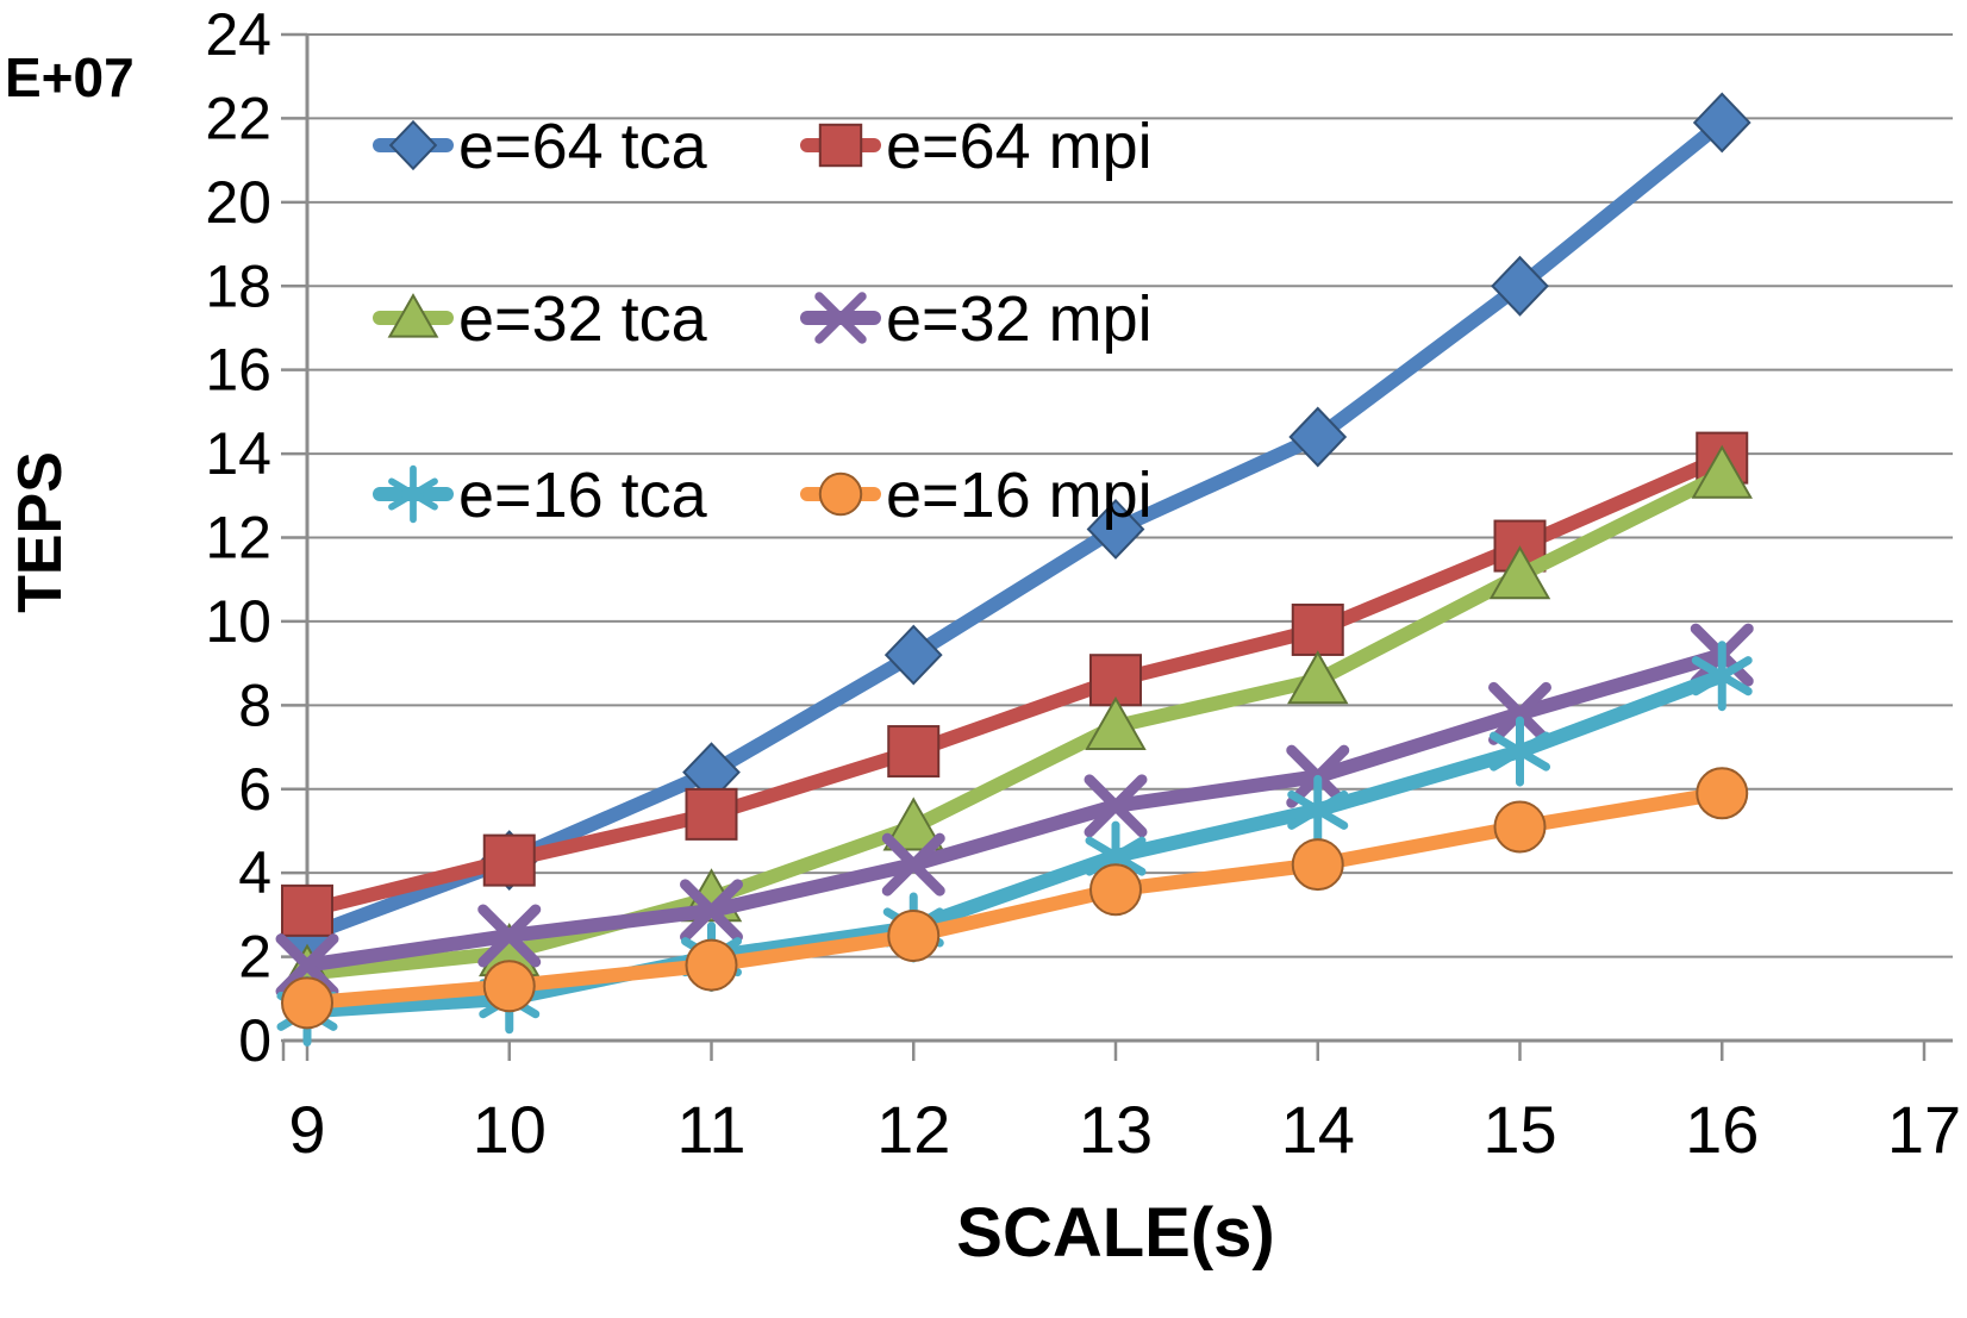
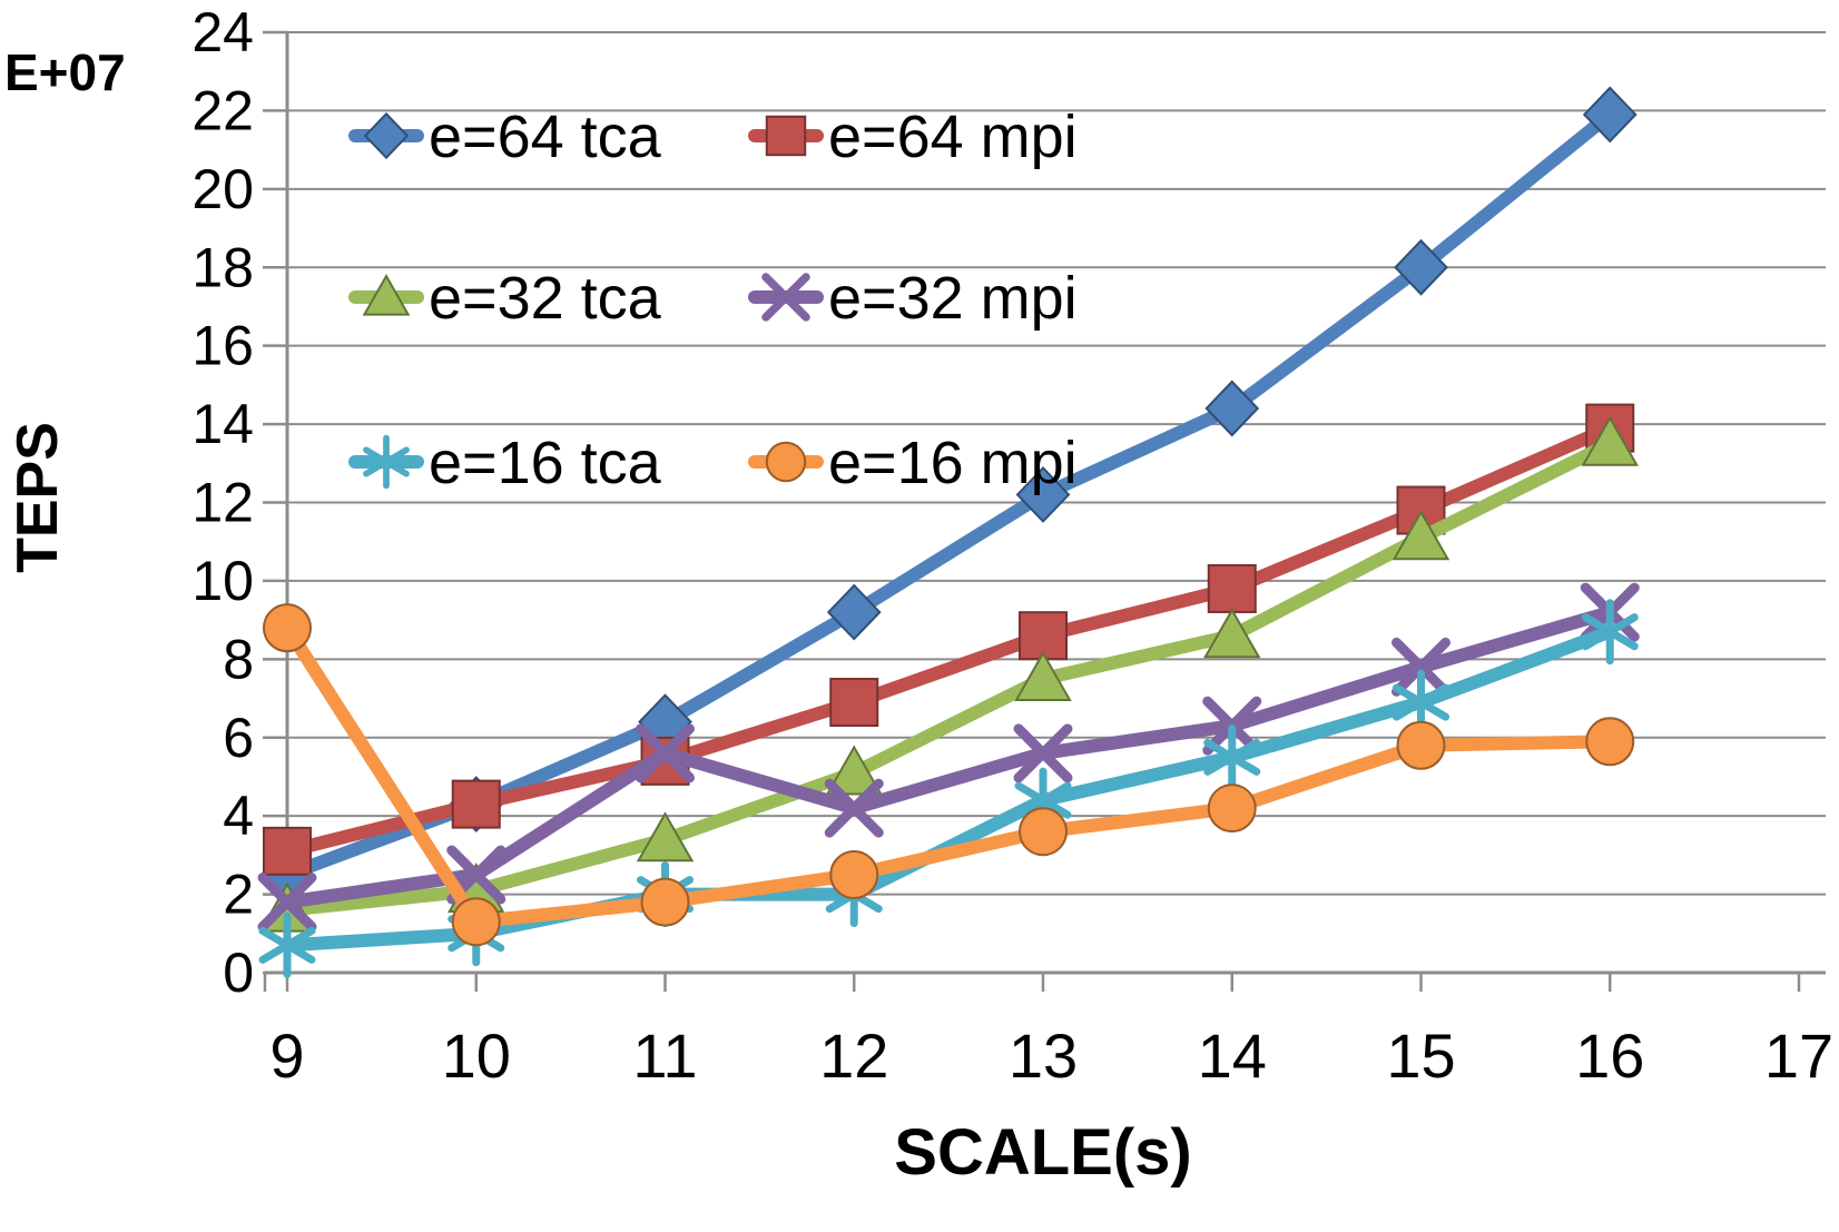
e=16 mpi/9: 0.9 -> 8.8
e=32 mpi/11: 3.1 -> 5.6
e=16 tca/12: 2.7 -> 2.0
e=16 mpi/15: 5.1 -> 5.8
